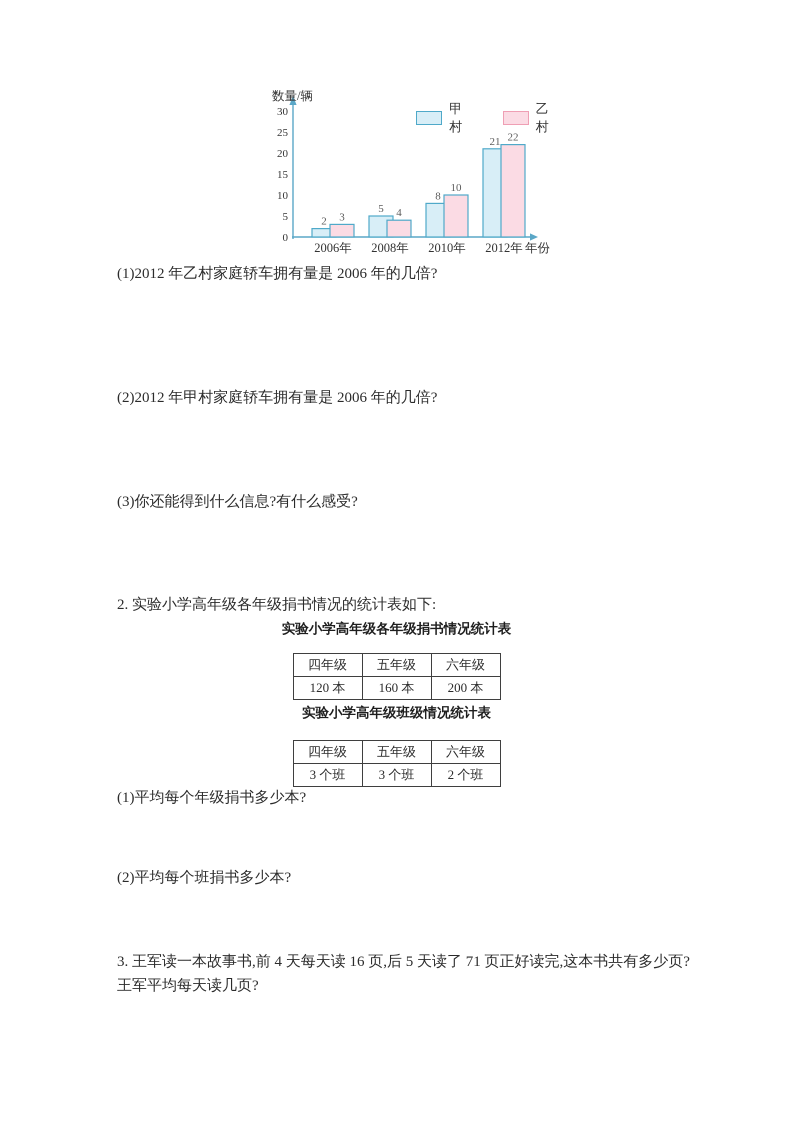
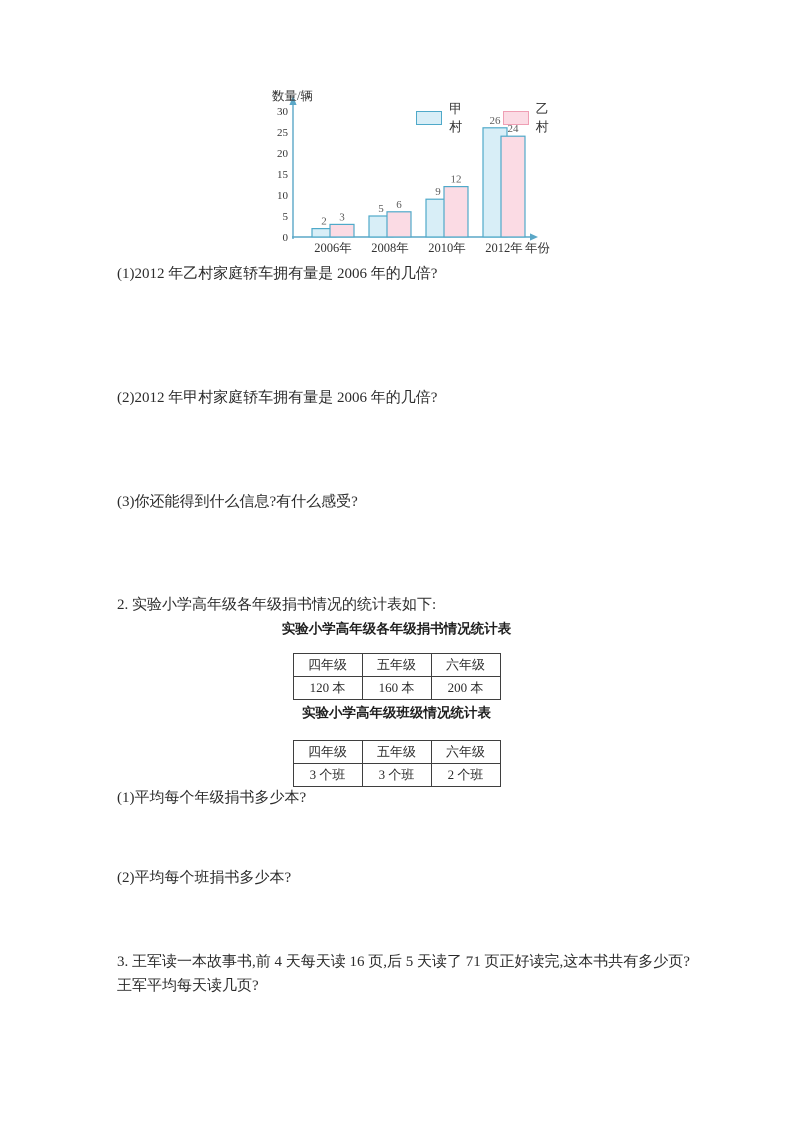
乙村/2008年: 4 -> 6
甲村/2010年: 8 -> 9
乙村/2010年: 10 -> 12
甲村/2012年: 21 -> 26
乙村/2012年: 22 -> 24
